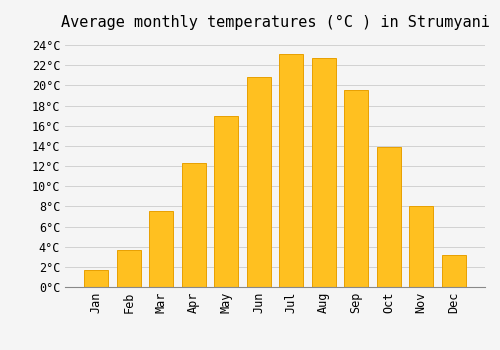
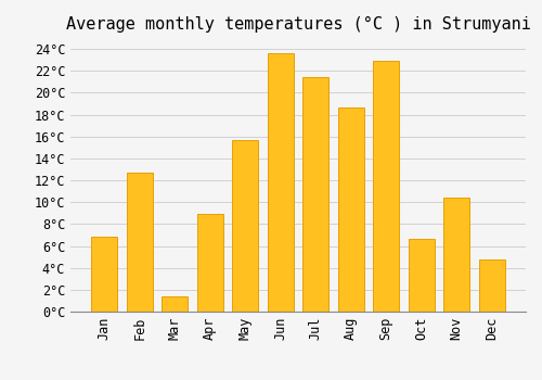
Jan: 1.7°C -> 6.8°C
Feb: 3.7°C -> 12.7°C
Mar: 7.5°C -> 1.4°C
Apr: 12.3°C -> 8.9°C
May: 17.0°C -> 15.7°C
Jun: 20.8°C -> 23.6°C
Jul: 23.1°C -> 21.4°C
Aug: 22.7°C -> 18.7°C
Sep: 19.5°C -> 22.9°C
Oct: 13.9°C -> 6.6°C
Nov: 8.0°C -> 10.4°C
Dec: 3.2°C -> 4.8°C
